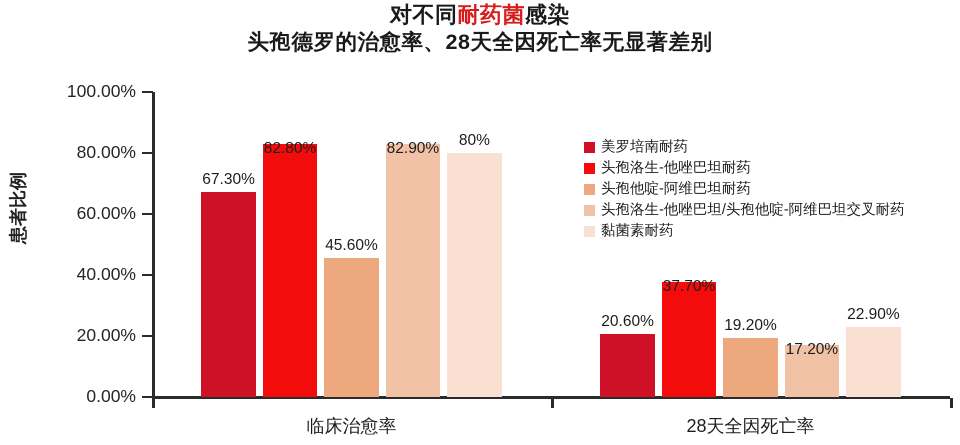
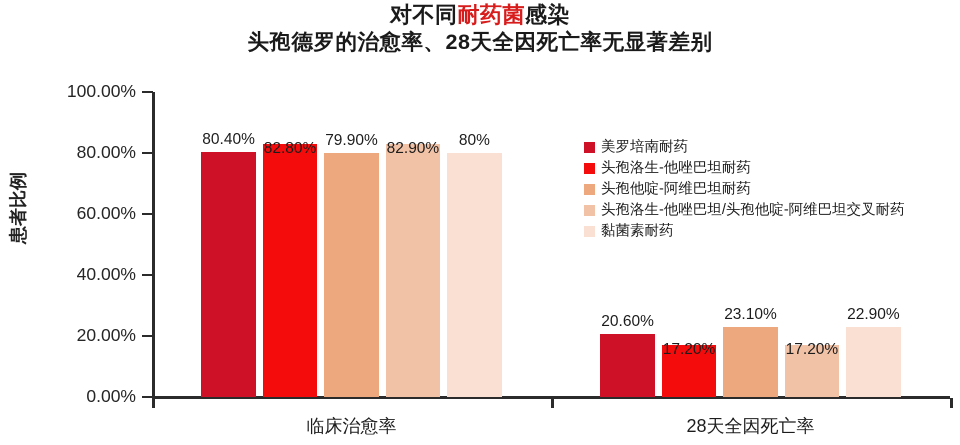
美罗培南耐药/临床治愈率: 67.30% -> 80.40%
头孢他啶-阿维巴坦耐药/临床治愈率: 45.60% -> 79.90%
头孢洛生-他唑巴坦耐药/28天全因死亡率: 37.70% -> 17.20%
头孢他啶-阿维巴坦耐药/28天全因死亡率: 19.20% -> 23.10%
